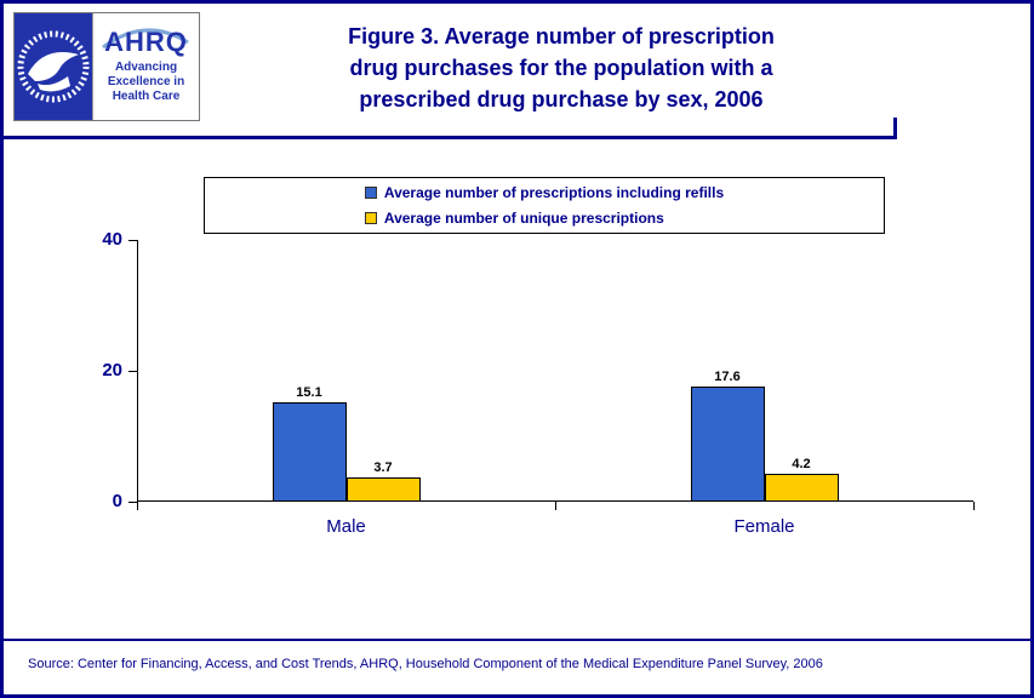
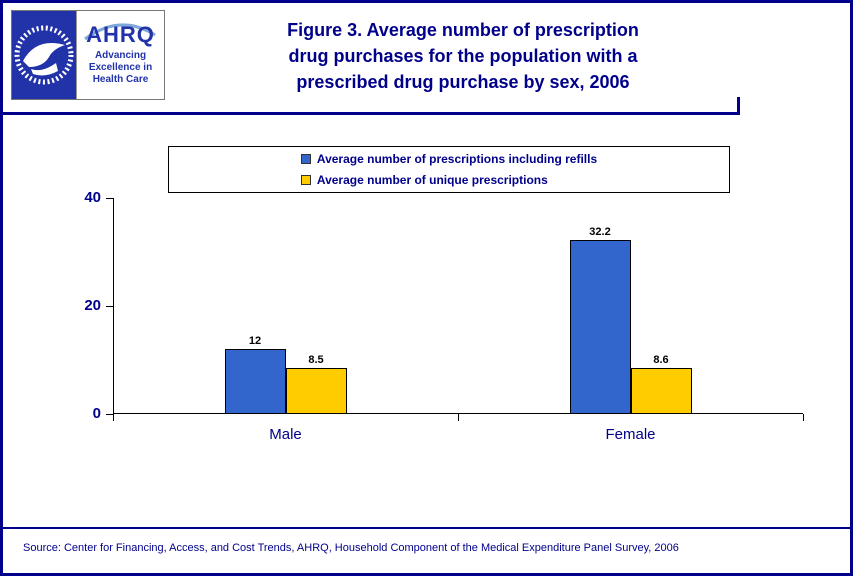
Average number of prescriptions including refills/Male: 15.1 -> 12
Average number of unique prescriptions/Male: 3.7 -> 8.5
Average number of prescriptions including refills/Female: 17.6 -> 32.2
Average number of unique prescriptions/Female: 4.2 -> 8.6
